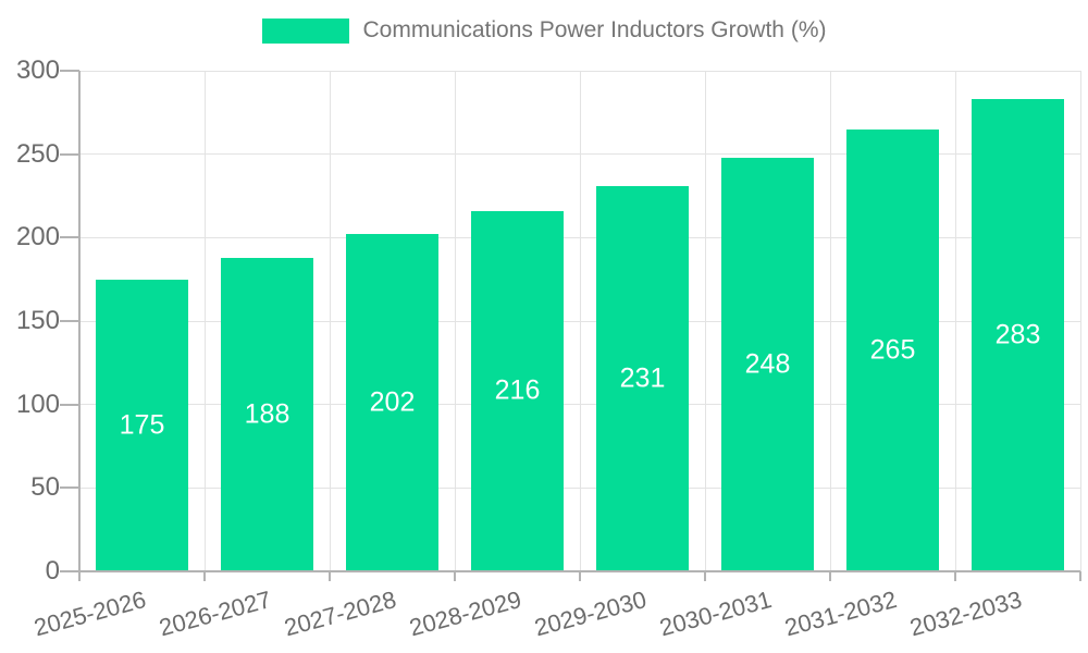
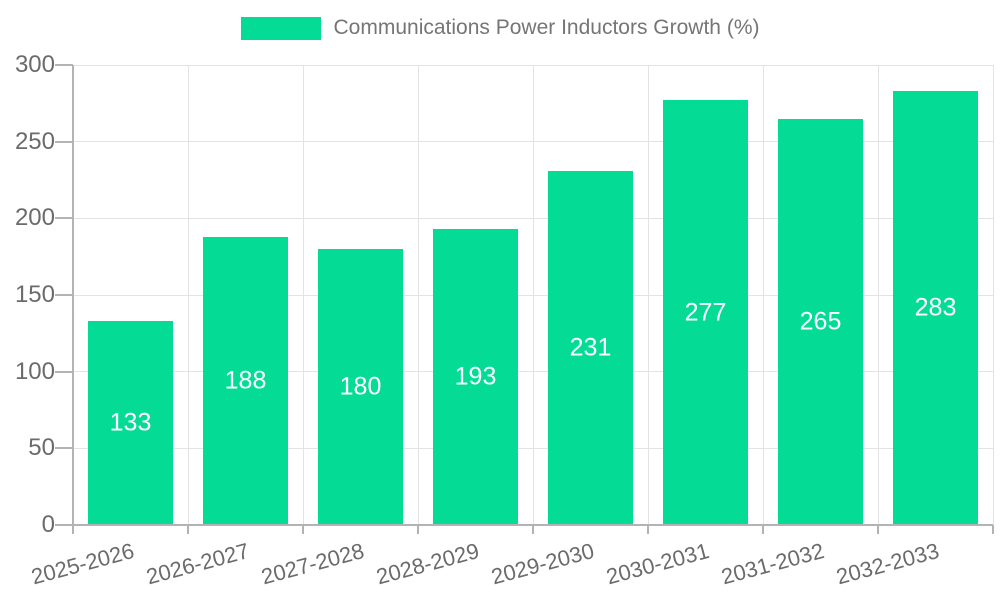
2025-2026: 175 -> 133
2027-2028: 202 -> 180
2028-2029: 216 -> 193
2030-2031: 248 -> 277
